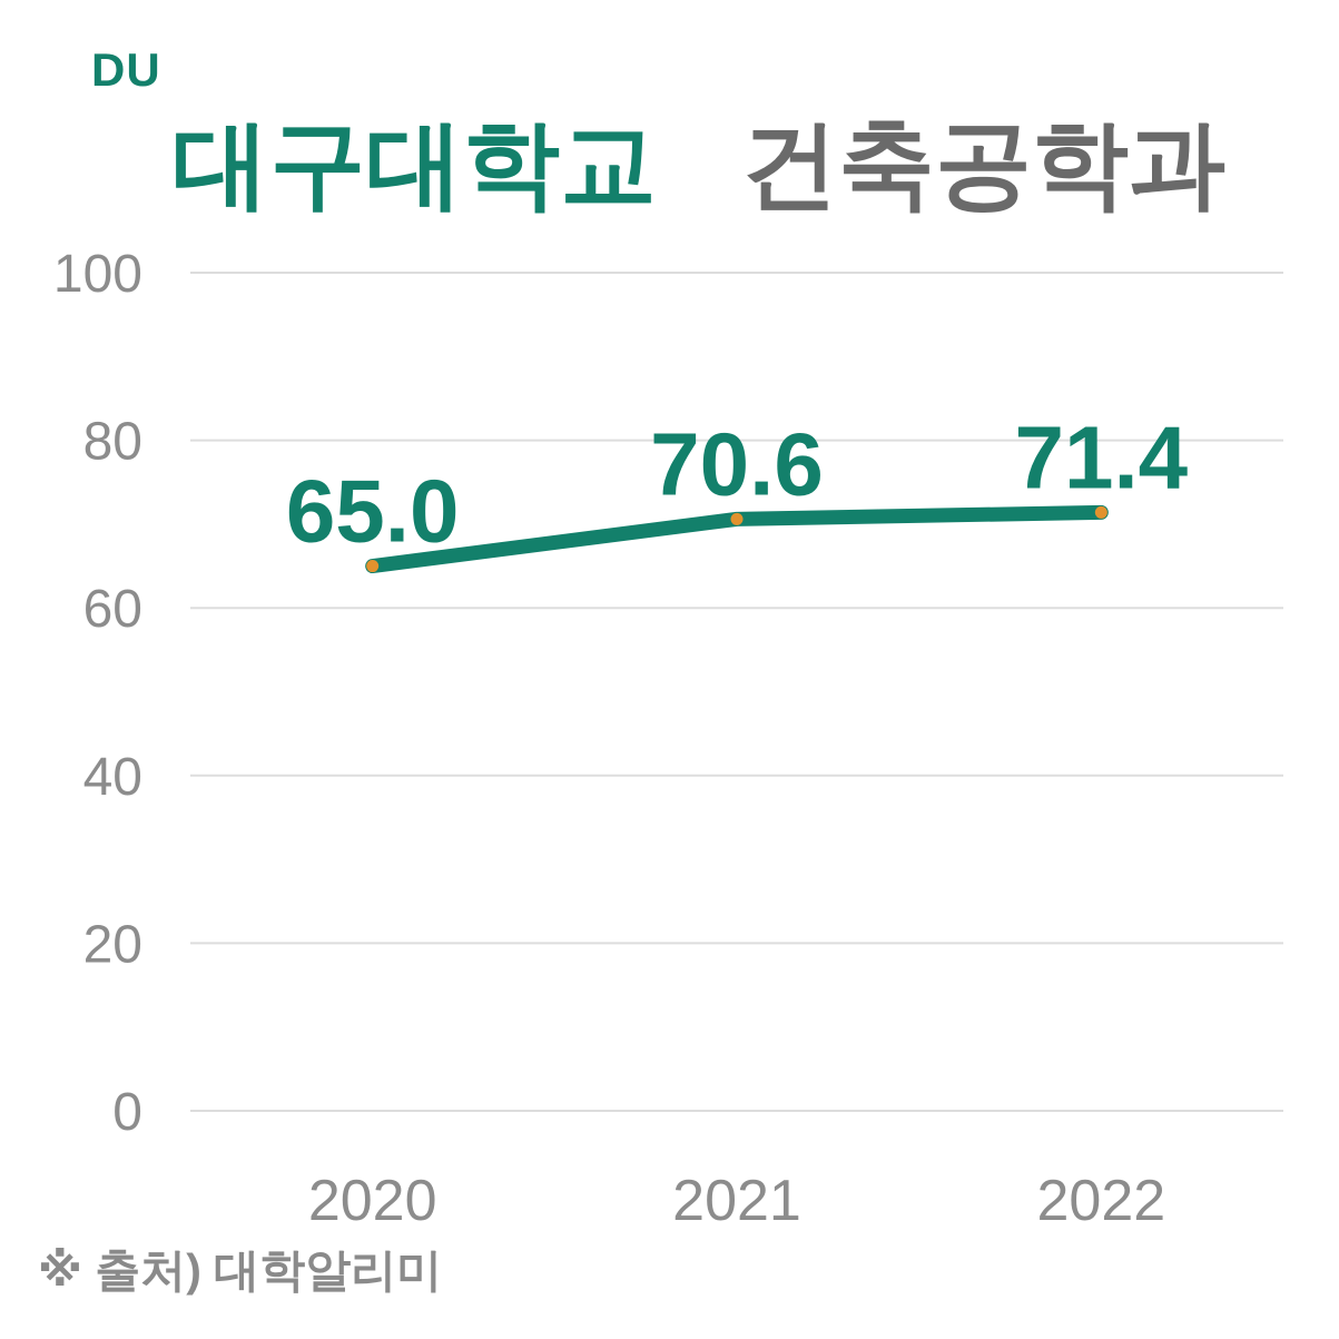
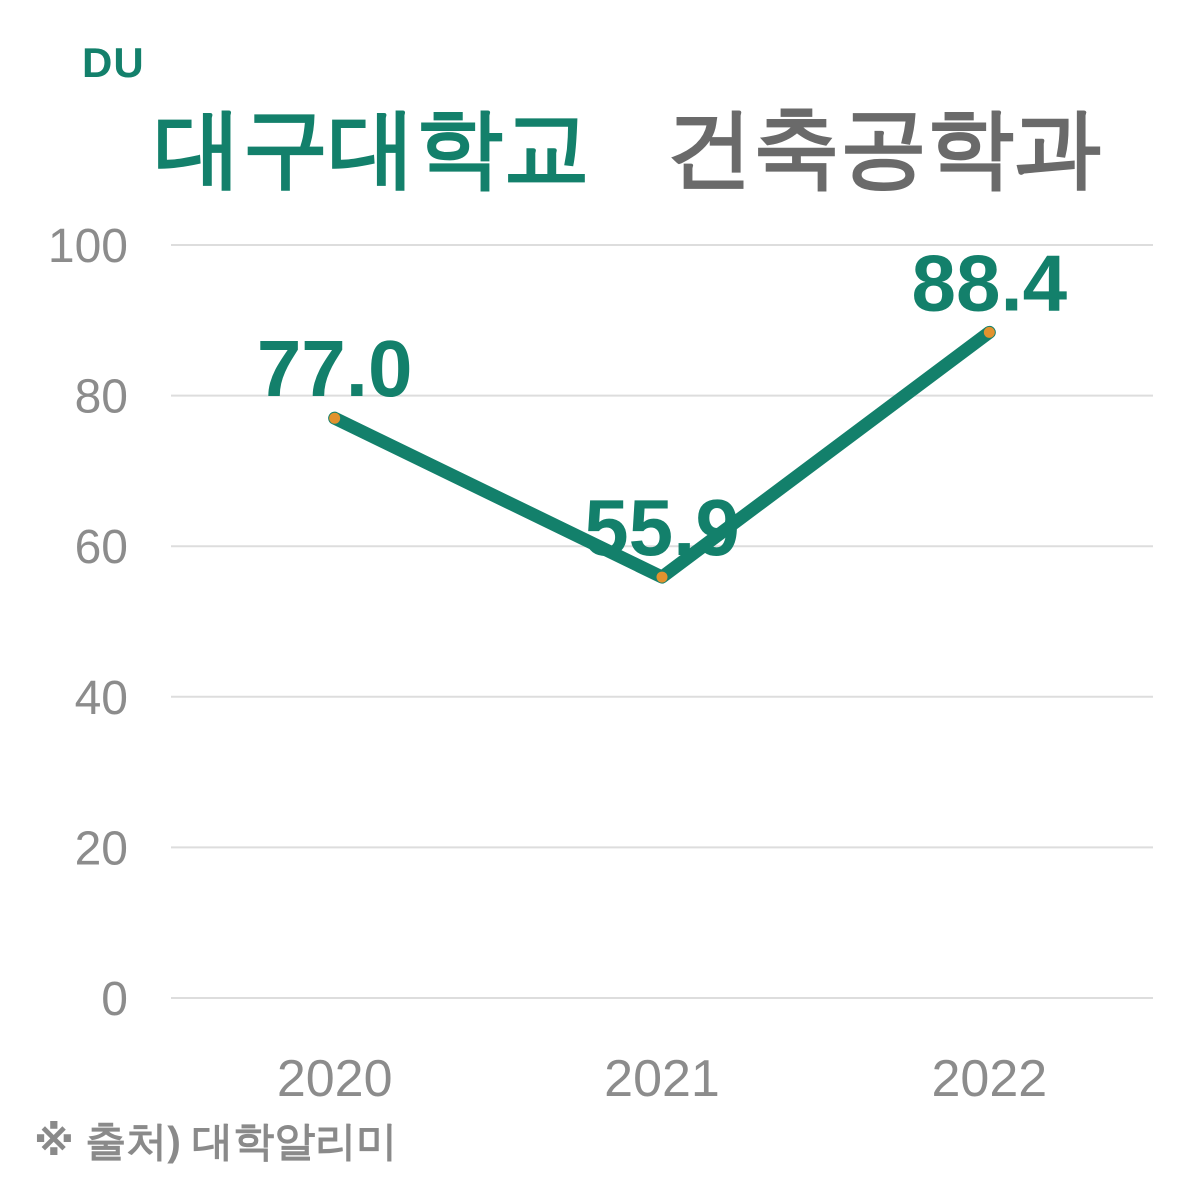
2020: 65.0 -> 77.0
2021: 70.6 -> 55.9
2022: 71.4 -> 88.4
